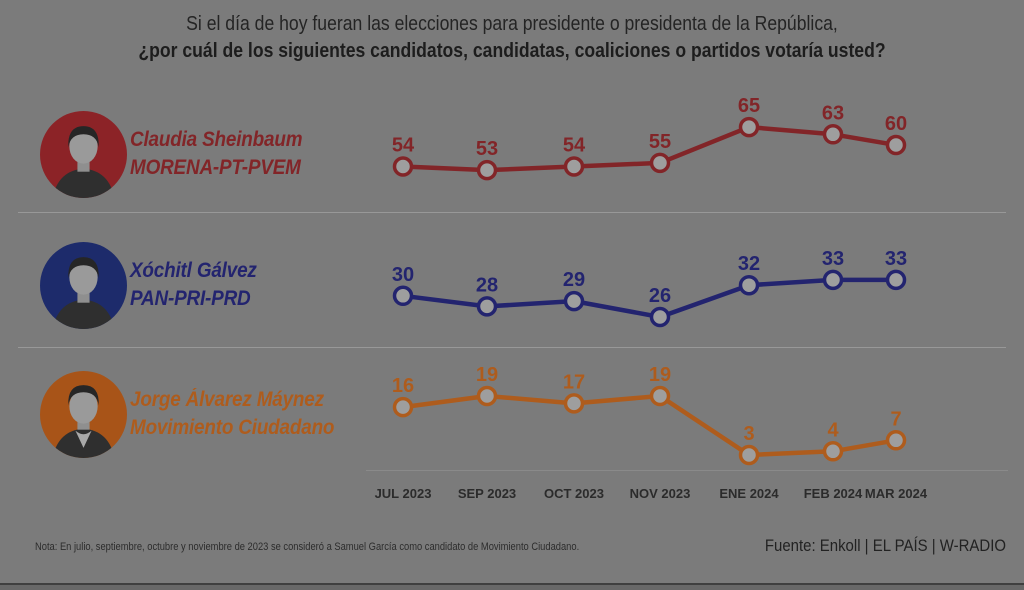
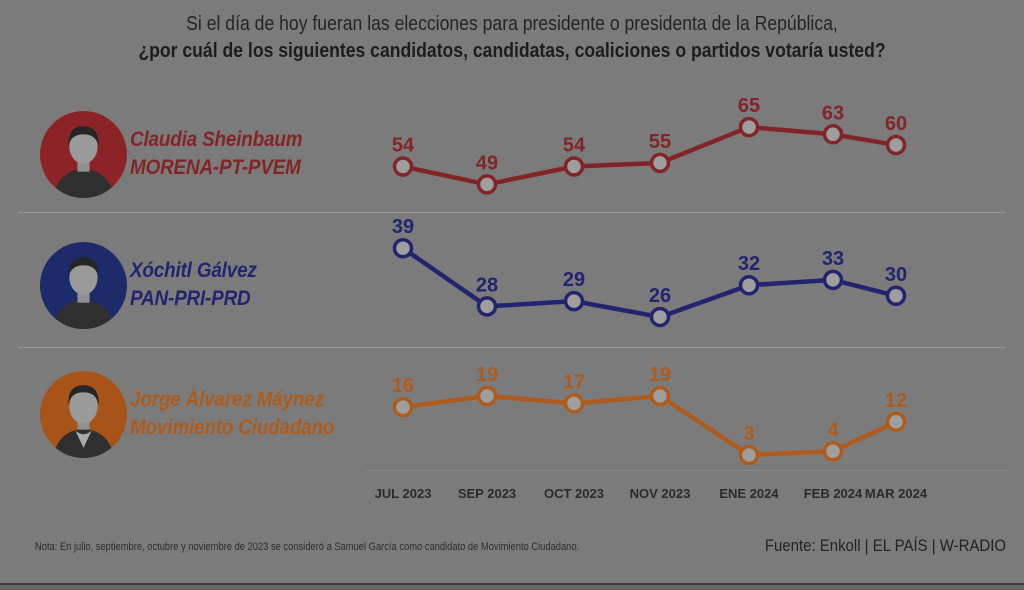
Xóchitl Gálvez/JUL 2023: 30 -> 39
Claudia Sheinbaum/SEP 2023: 53 -> 49
Xóchitl Gálvez/MAR 2024: 33 -> 30
Jorge Álvarez Máynez/MAR 2024: 7 -> 12
